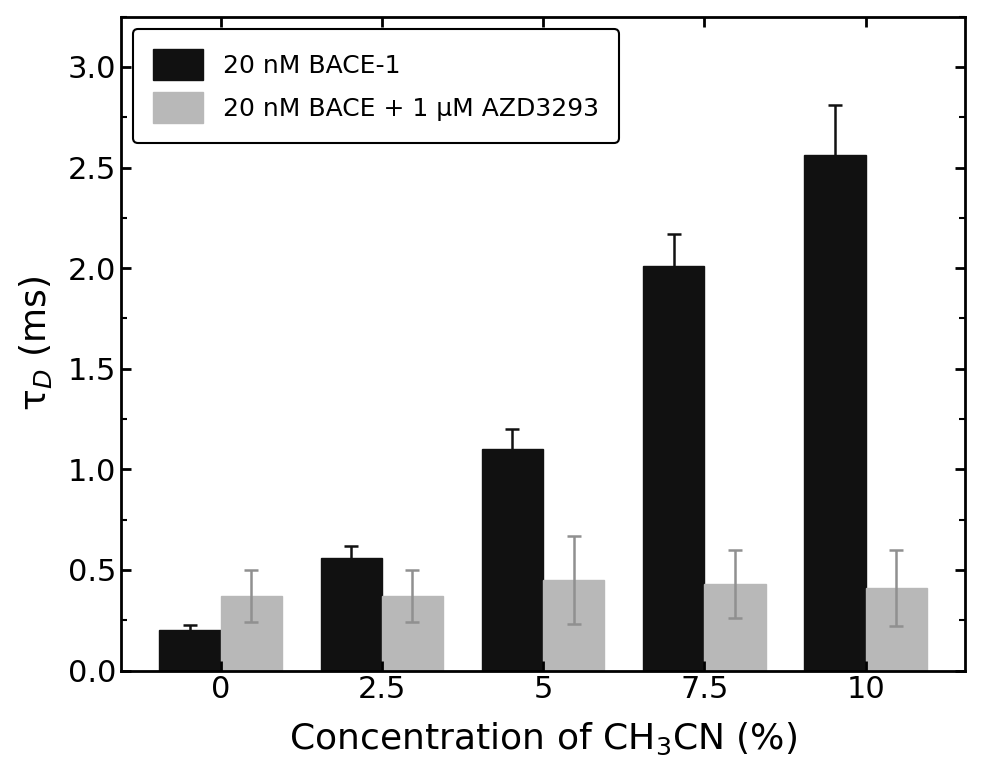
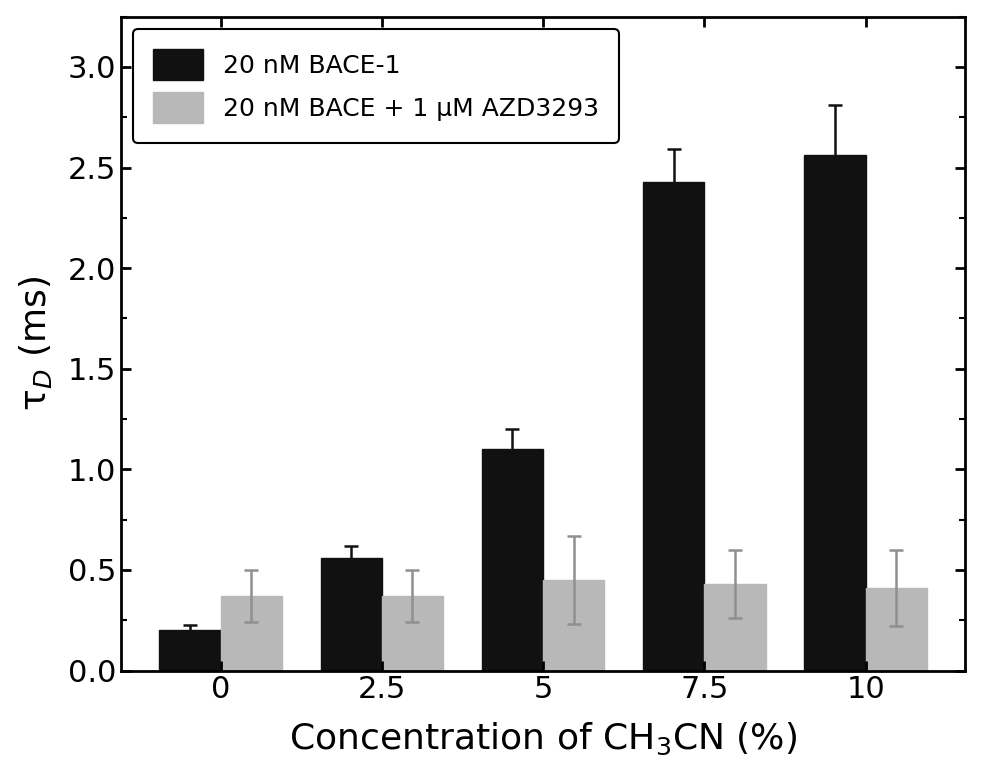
20 nM BACE-1/7.5: 2.01 -> 2.43
